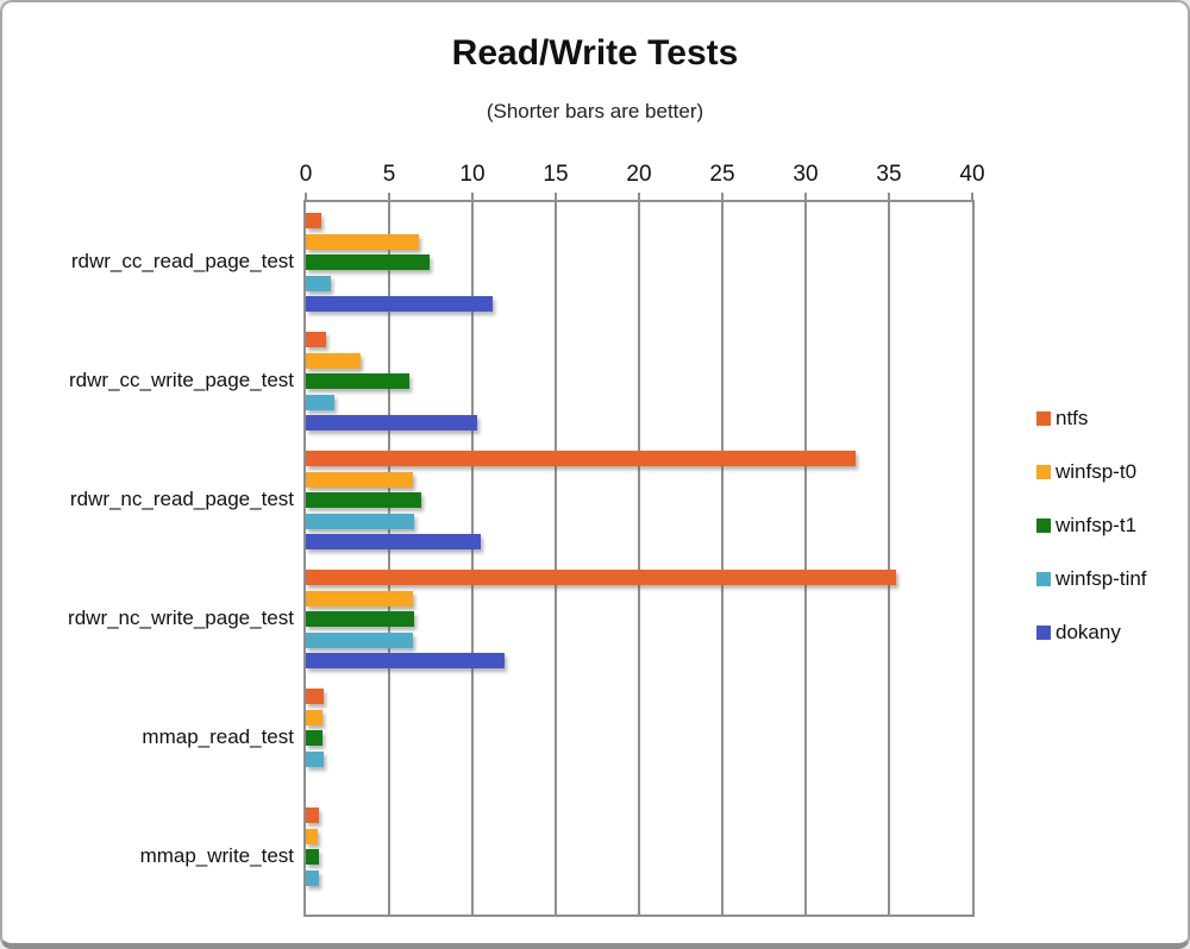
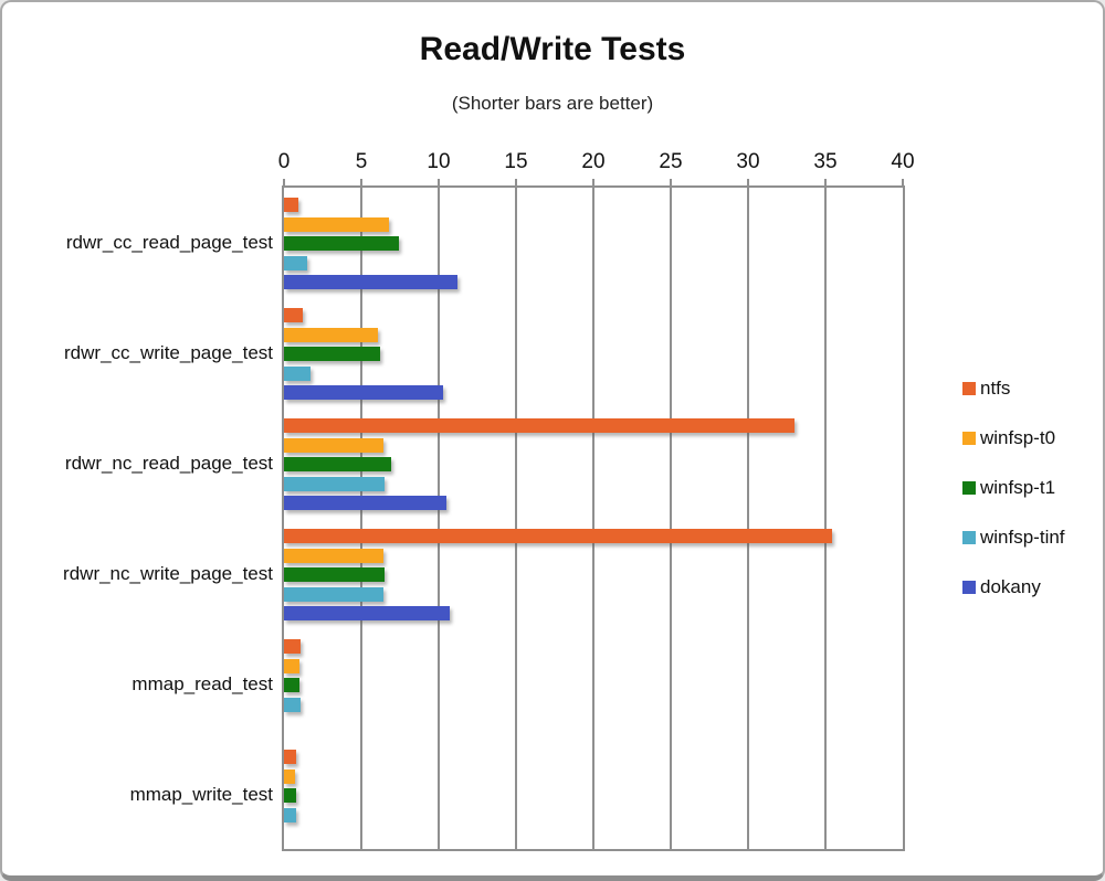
winfsp-t0/rdwr_cc_write_page_test: 3.3 -> 6.1
dokany/rdwr_nc_write_page_test: 11.9 -> 10.7
